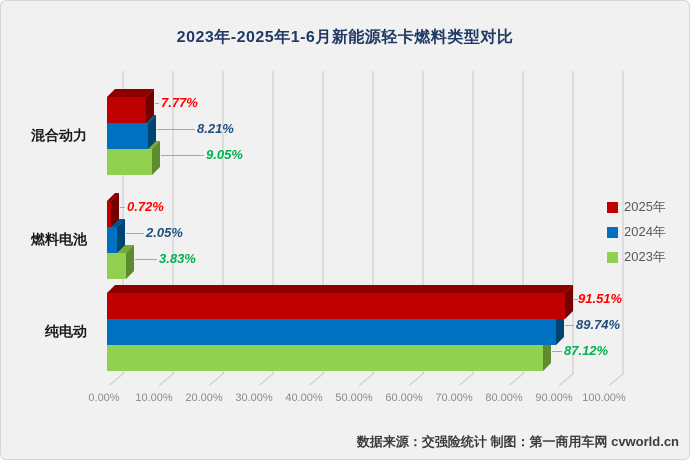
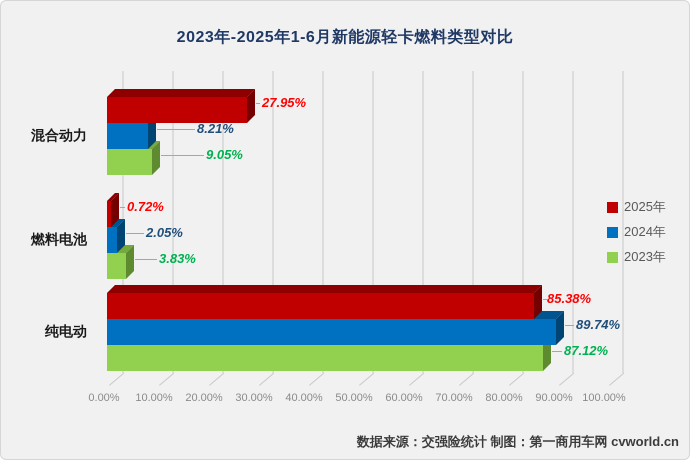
2025年/混合动力: 7.77% -> 27.95%
2025年/纯电动: 91.51% -> 85.38%
